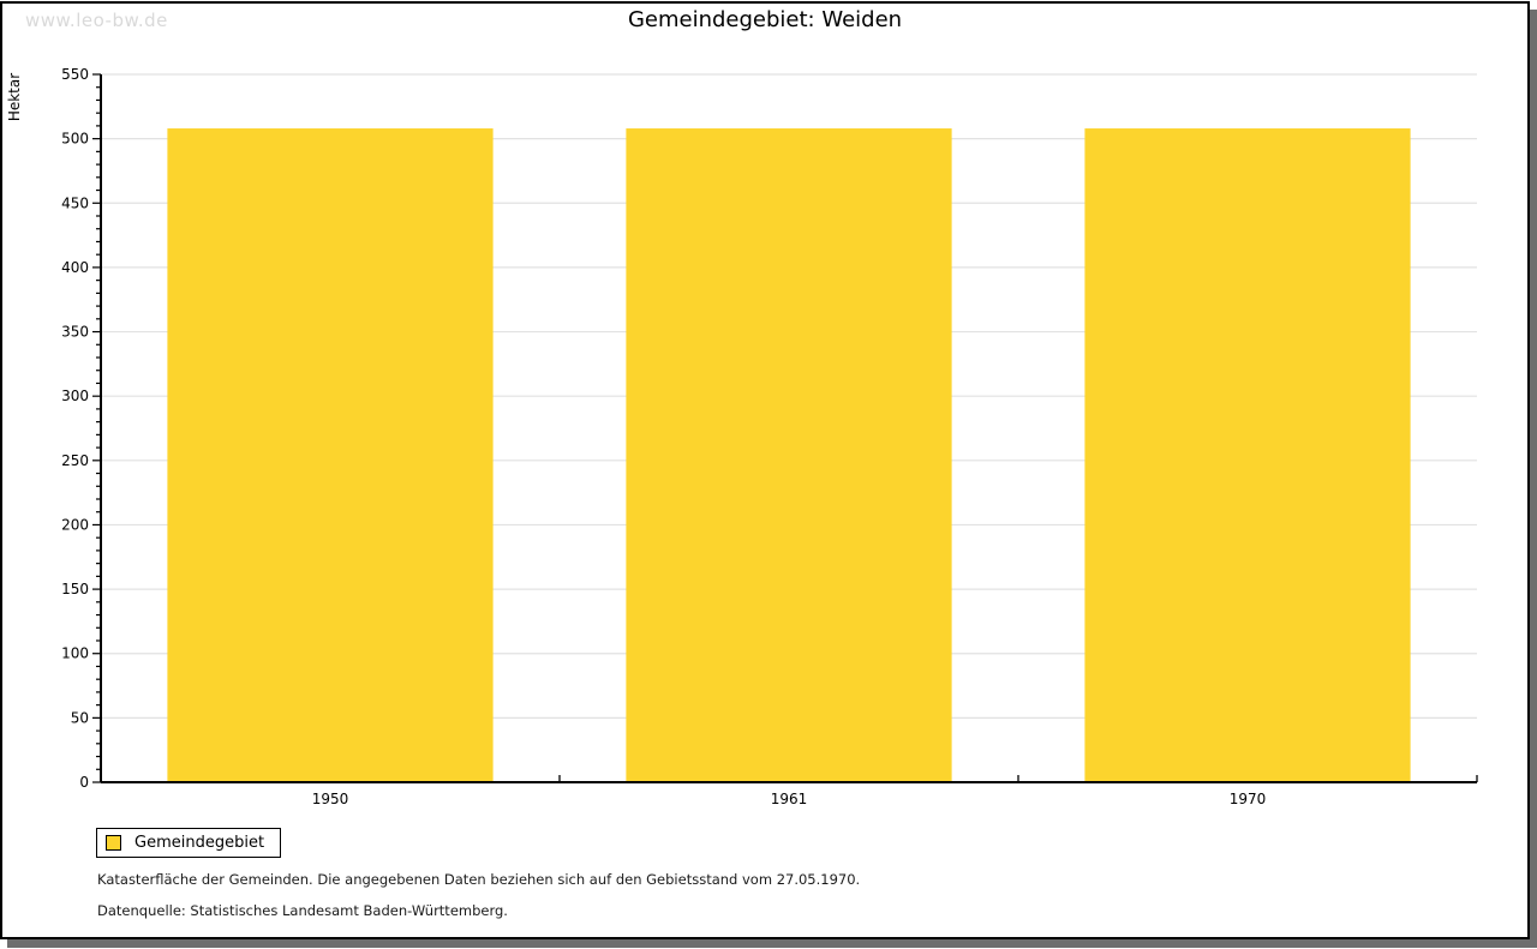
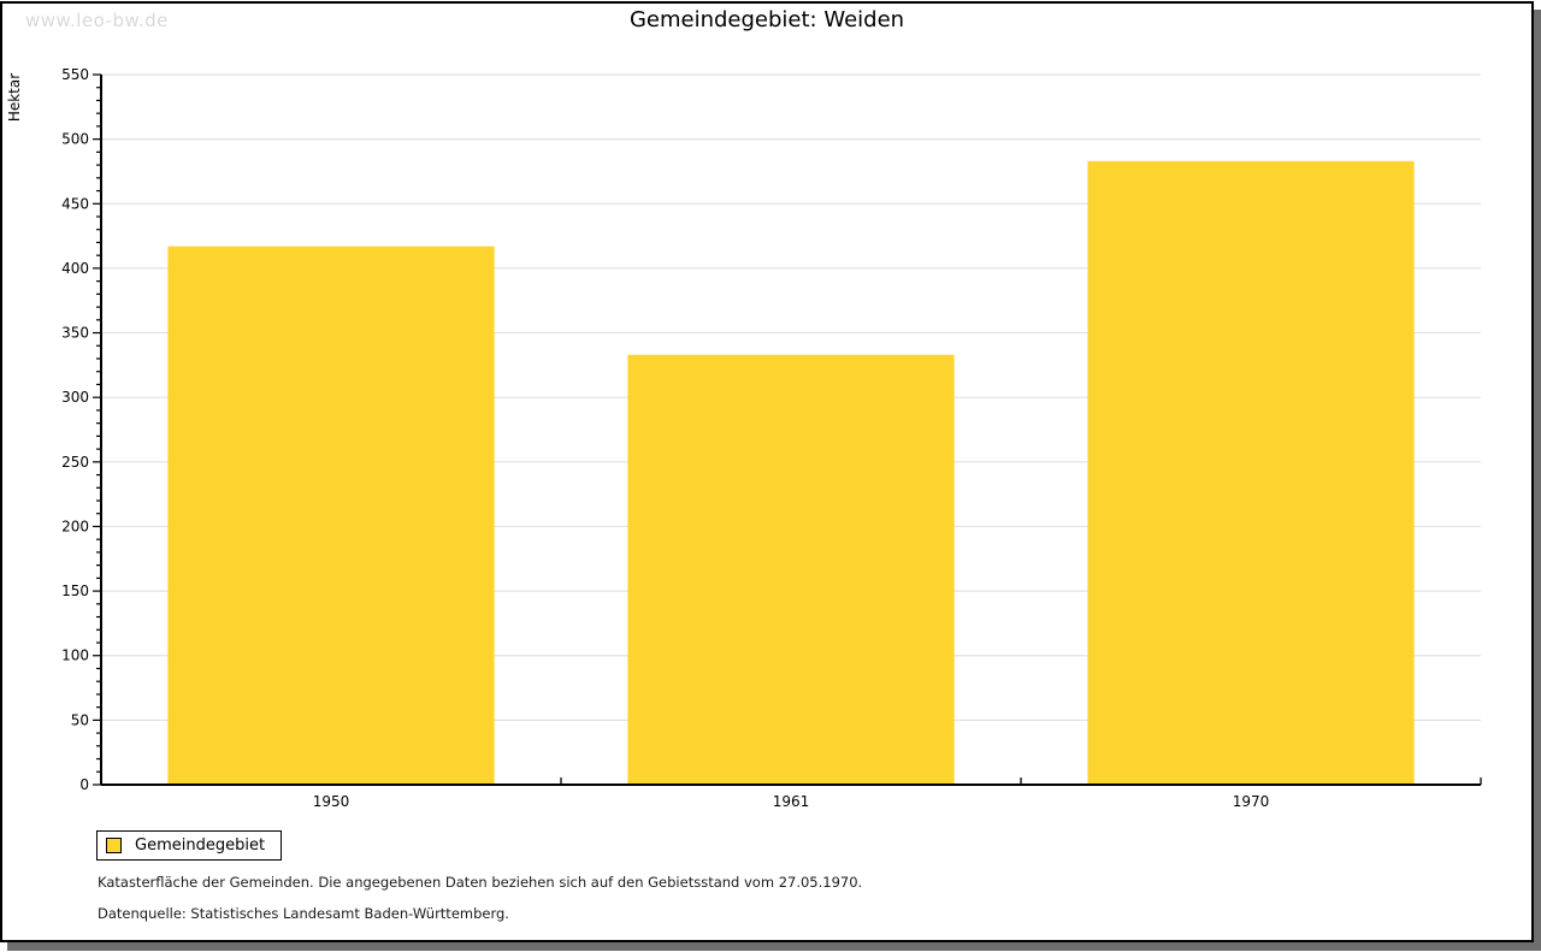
1950: 508 -> 417
1961: 508 -> 333
1970: 508 -> 483
